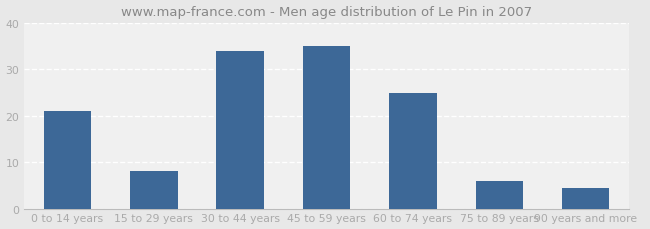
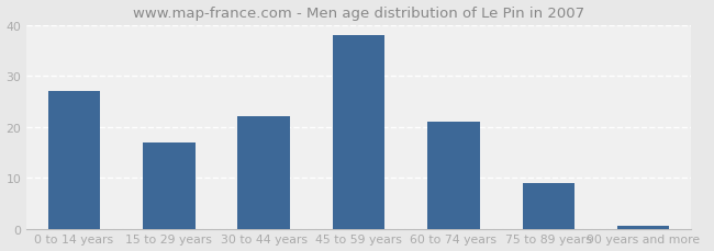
0 to 14 years: 21.0 -> 27.0
15 to 29 years: 8.0 -> 17.0
30 to 44 years: 34.0 -> 22.0
45 to 59 years: 35.0 -> 38.0
60 to 74 years: 25.0 -> 21.0
75 to 89 years: 6.0 -> 9.0
90 years and more: 4.5 -> 0.5
